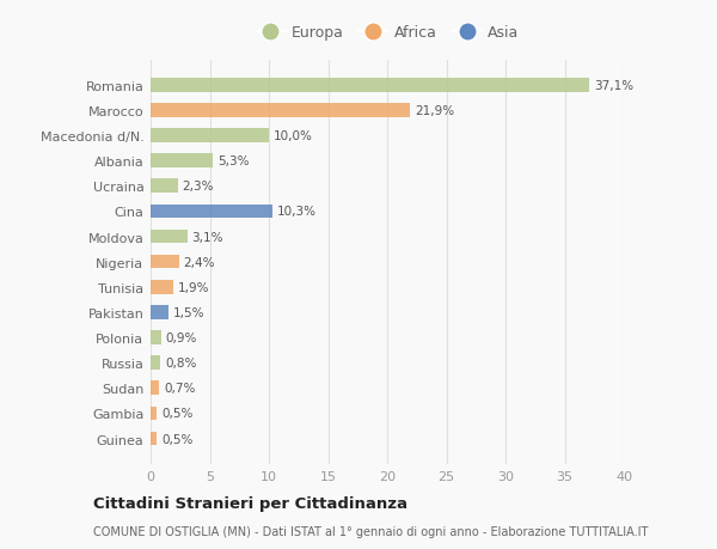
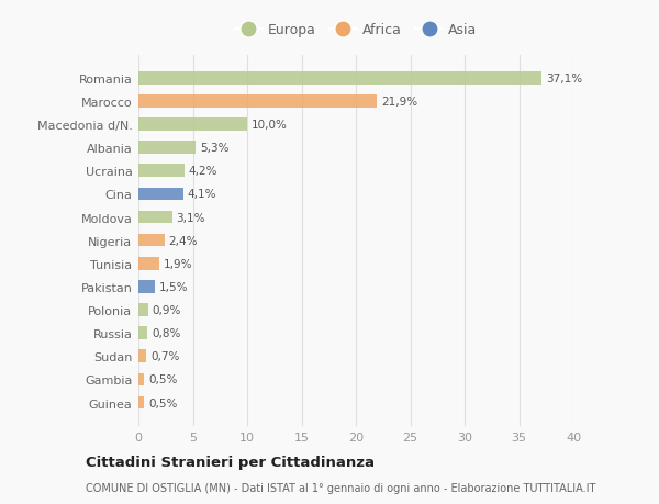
Ucraina: 2,3% -> 4,2%
Cina: 10,3% -> 4,1%
